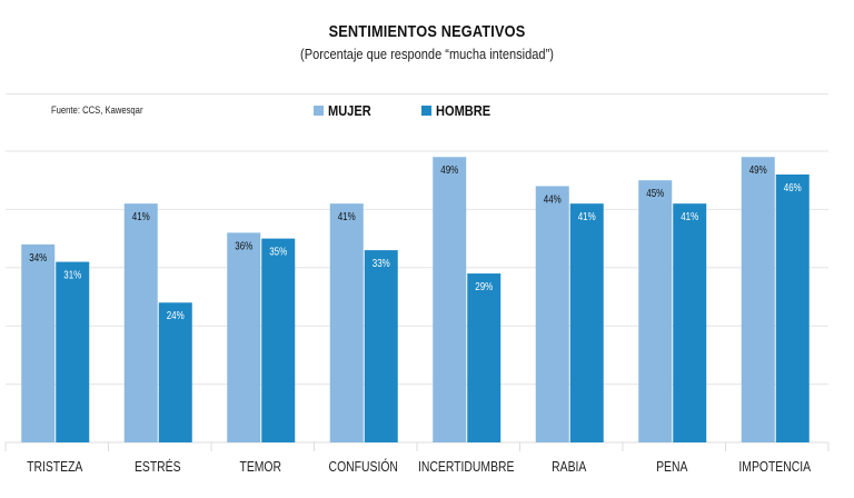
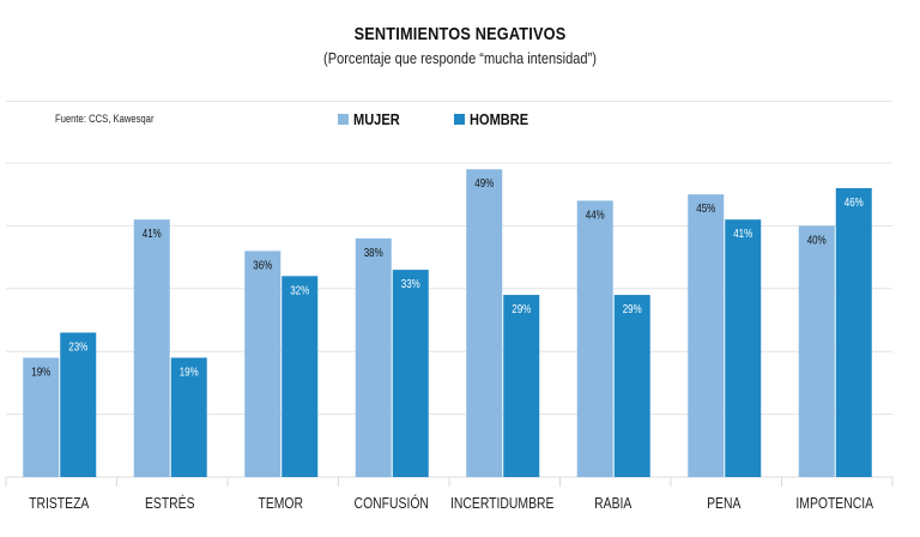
MUJER/TRISTEZA: 34% -> 19%
HOMBRE/TRISTEZA: 31% -> 23%
HOMBRE/ESTRÉS: 24% -> 19%
HOMBRE/TEMOR: 35% -> 32%
MUJER/CONFUSIÓN: 41% -> 38%
HOMBRE/RABIA: 41% -> 29%
MUJER/IMPOTENCIA: 49% -> 40%
